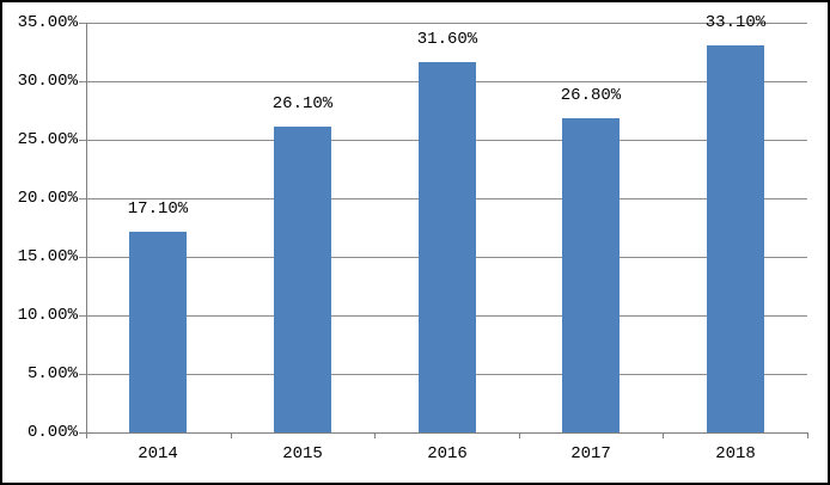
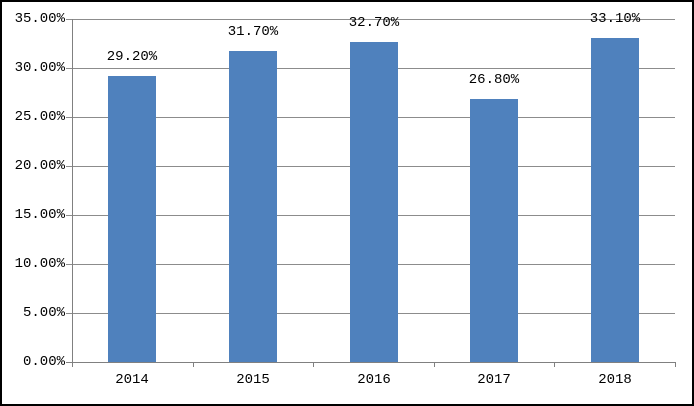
2014: 17.10% -> 29.20%
2015: 26.10% -> 31.70%
2016: 31.60% -> 32.70%
